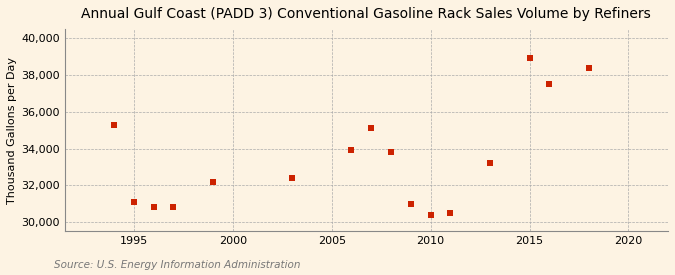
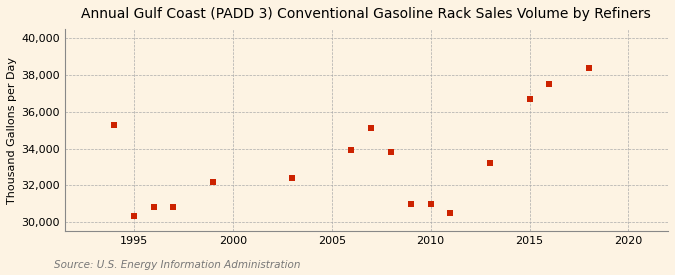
1995: 31,100 -> 30,300
2010: 30,400 -> 31,000
2015: 38,900 -> 36,700
